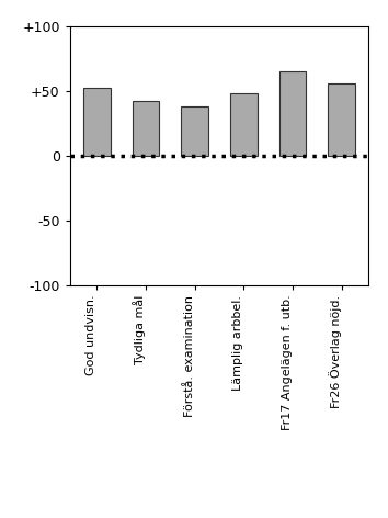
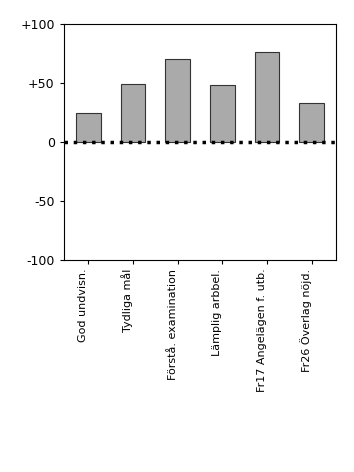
God undvisn.: 52 -> 24
Tydliga mål: 42 -> 49
Förstå. examination: 38 -> 70
Fr17 Angelägen f. utb.: 65 -> 76
Fr26 Överlag nöjd.: 56 -> 33
